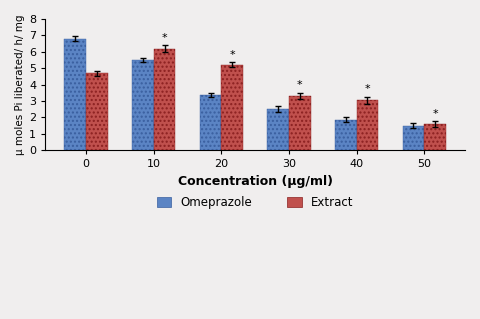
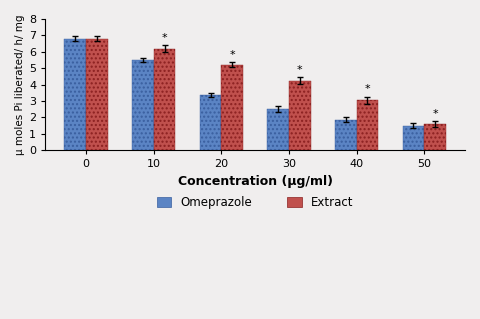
Extract/0: 4.7 -> 6.8
Extract/30: 3.3 -> 4.2
